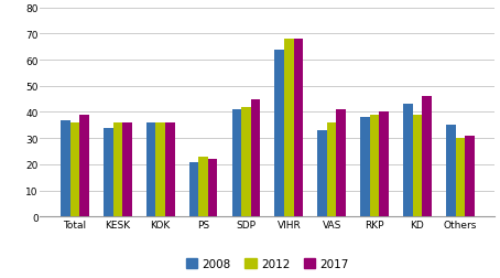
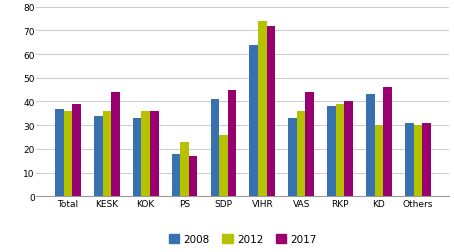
2017/KESK: 36 -> 44
2008/KOK: 36 -> 33
2008/PS: 21 -> 18
2017/PS: 22 -> 17
2012/SDP: 42 -> 26
2012/VIHR: 68 -> 74
2017/VIHR: 68 -> 72
2017/VAS: 41 -> 44
2012/KD: 39 -> 30
2008/Others: 35 -> 31
